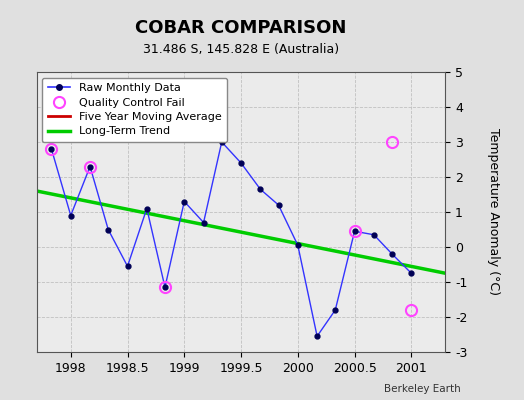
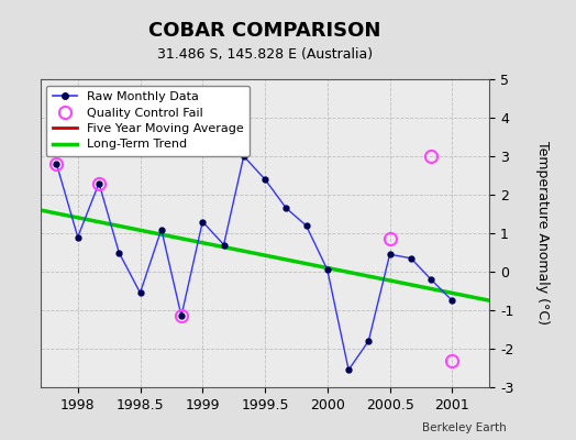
Quality Control Fail/2000.5: 0.45 -> 0.85
Quality Control Fail/2001: -1.80 -> -2.30
